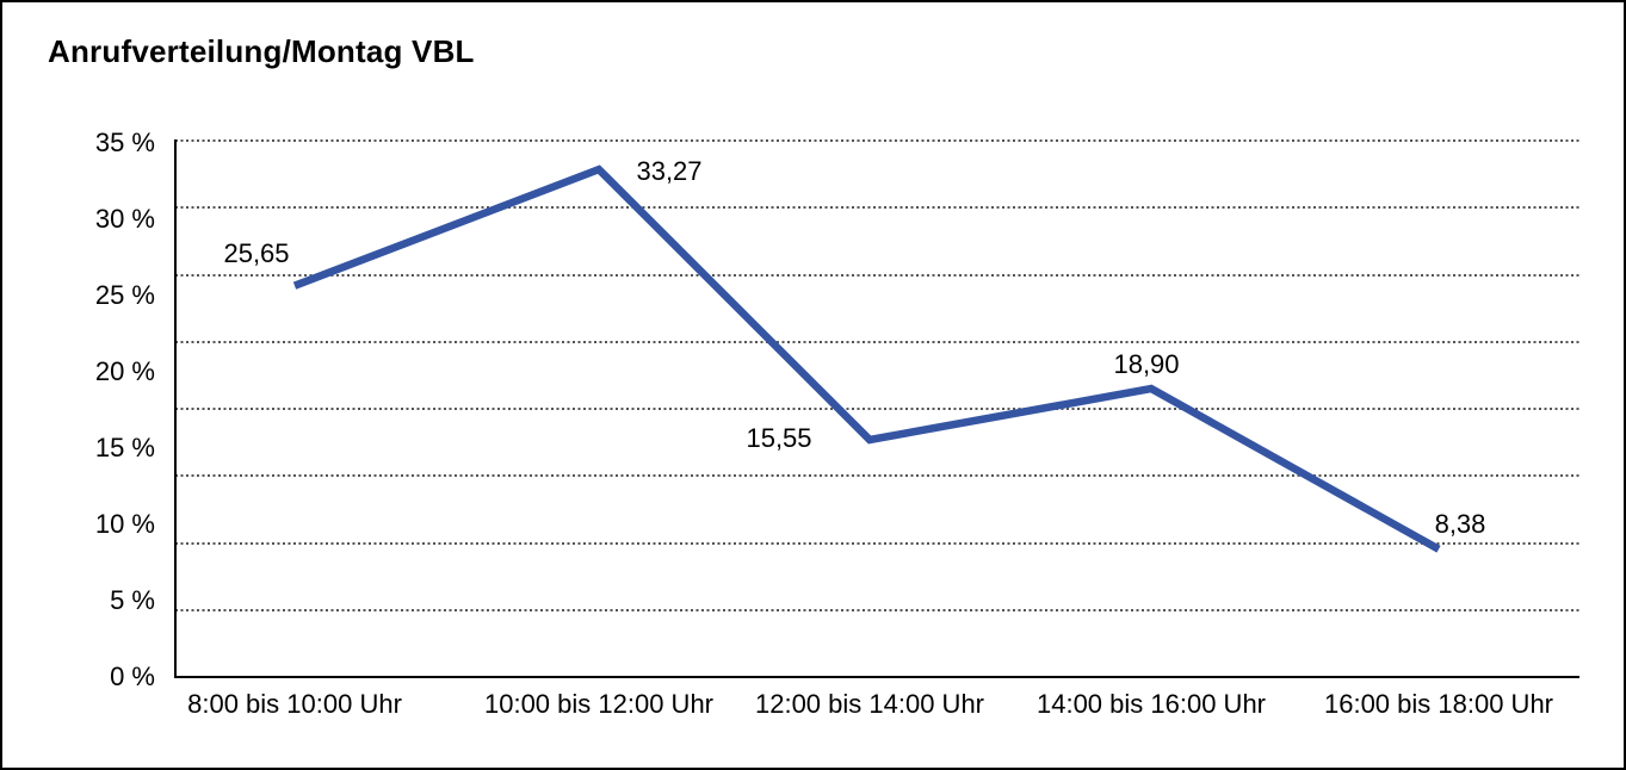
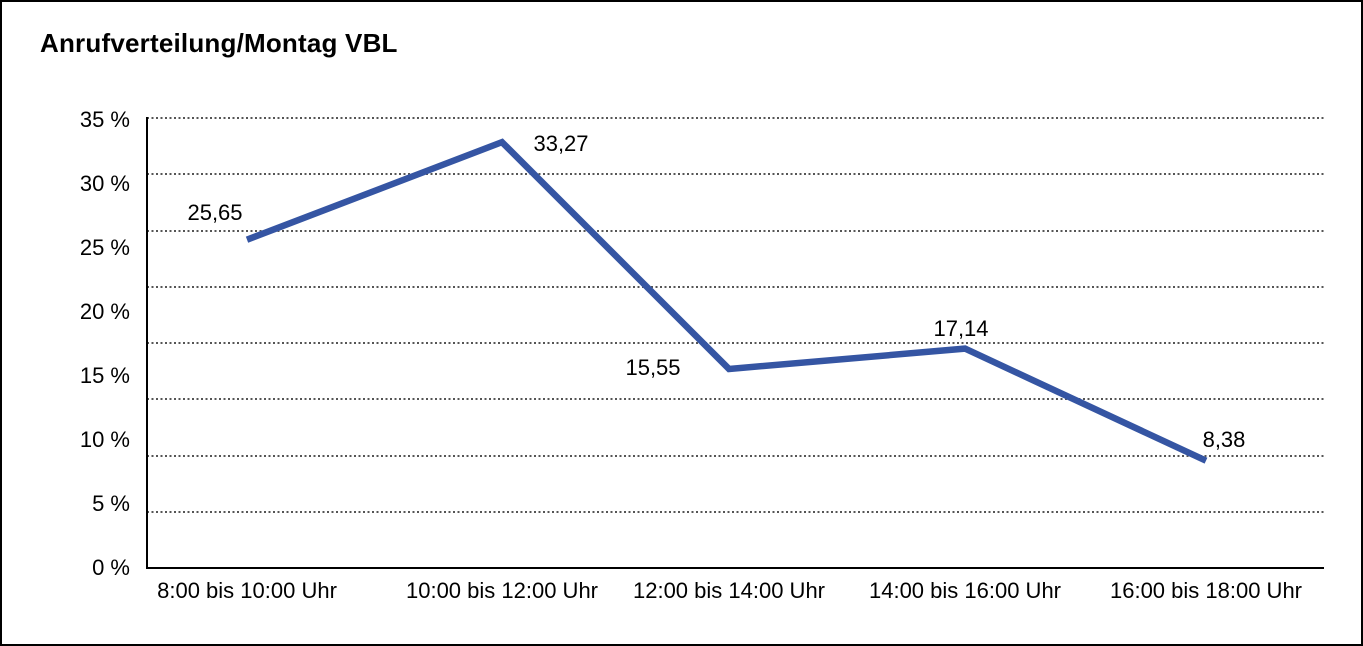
14:00 bis 16:00 Uhr: 18,90 -> 17,14
